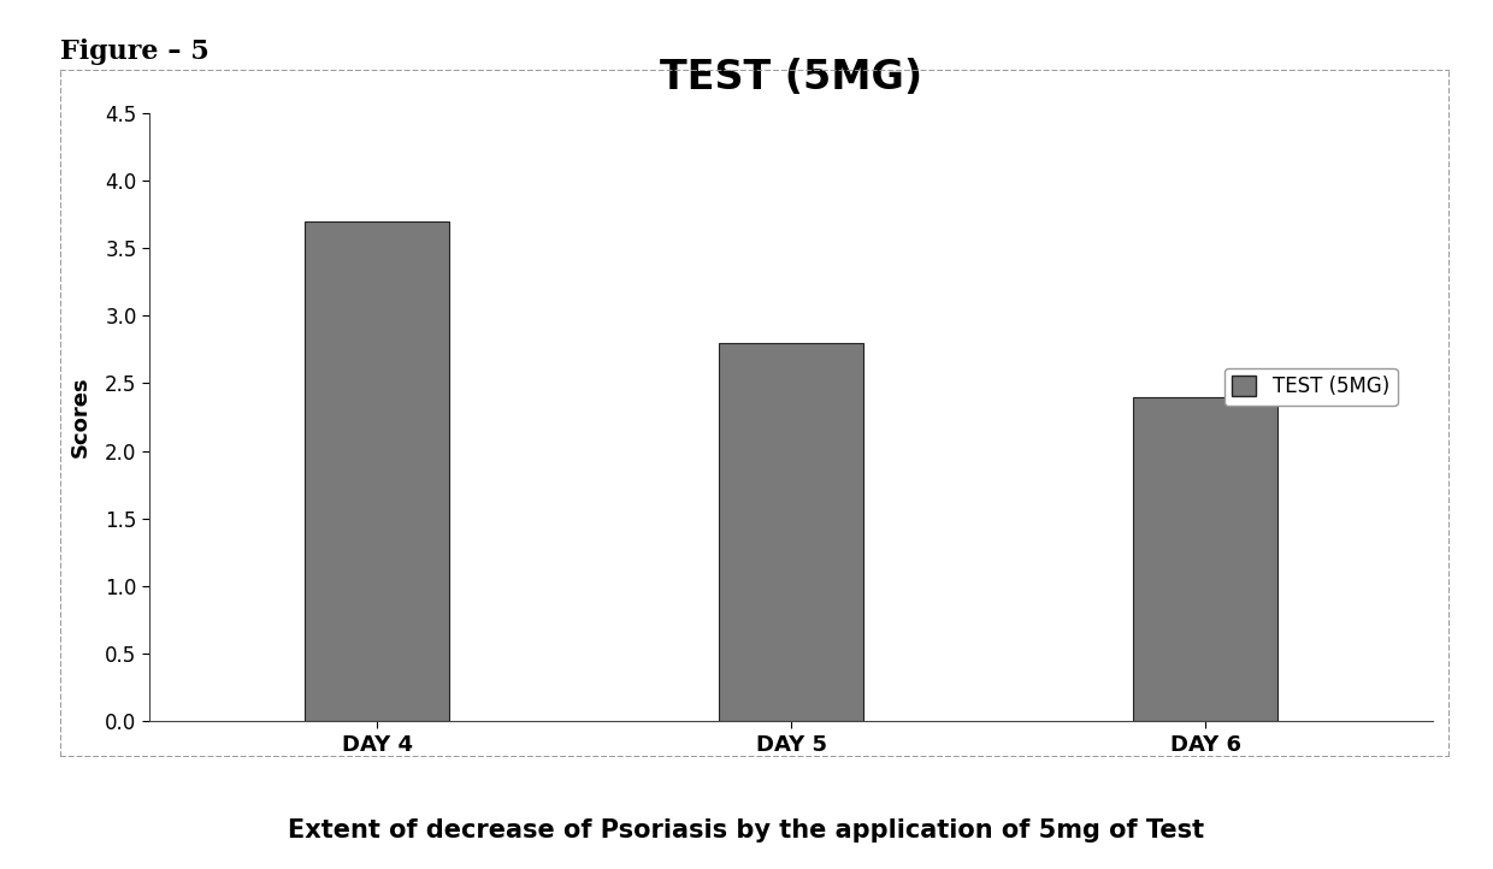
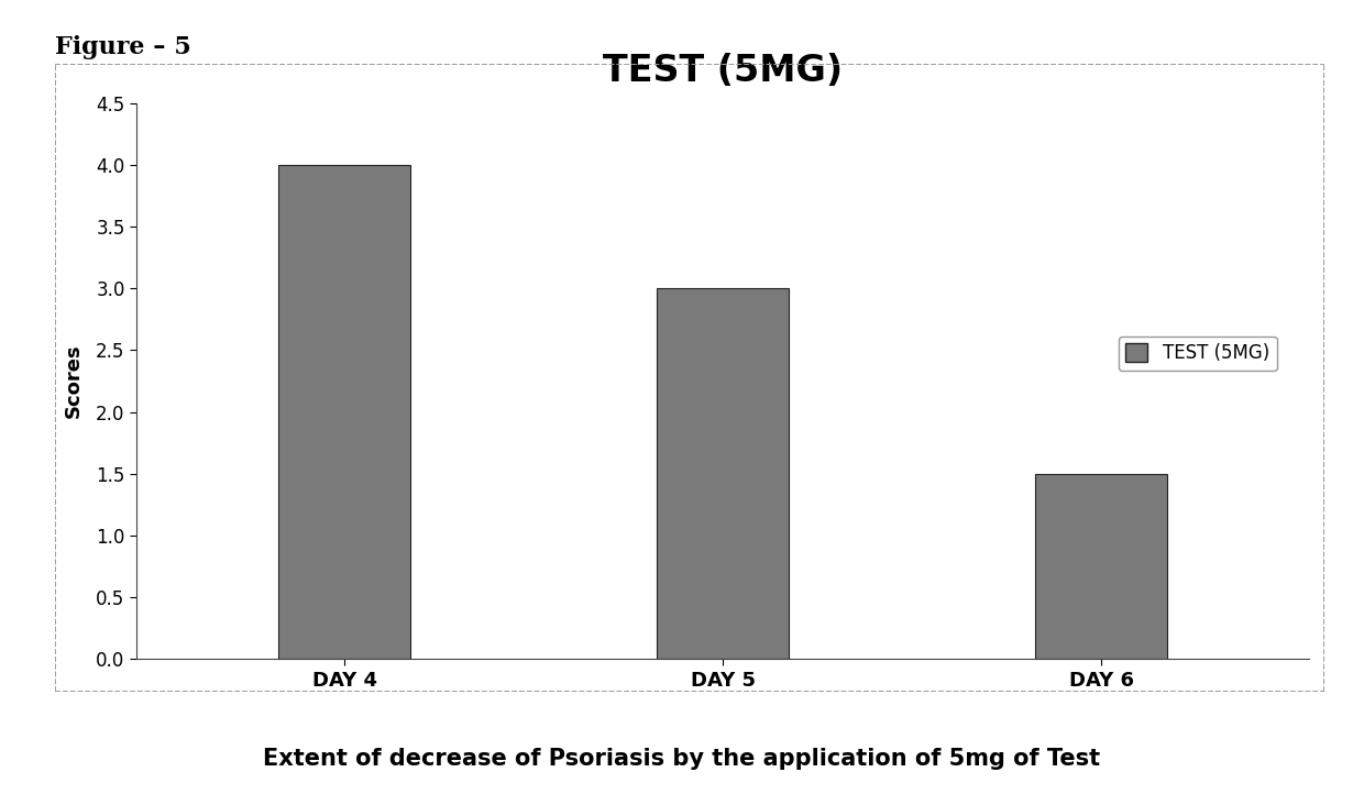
DAY 4: 3.7 -> 4.0
DAY 5: 2.8 -> 3.0
DAY 6: 2.4 -> 1.5
